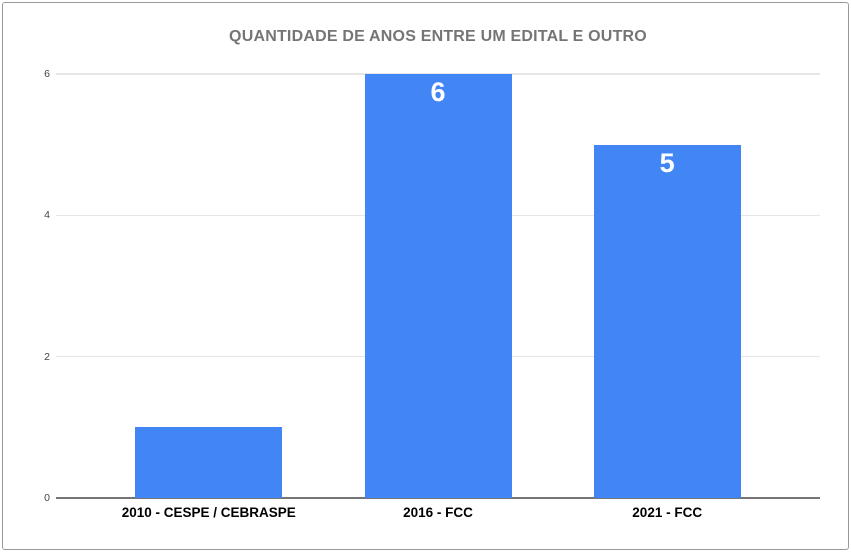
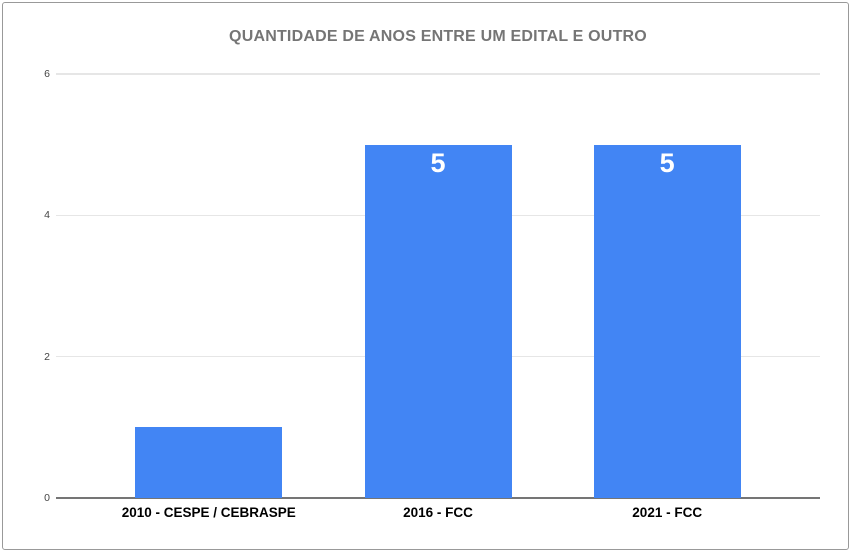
2016 - FCC: 6 -> 5
